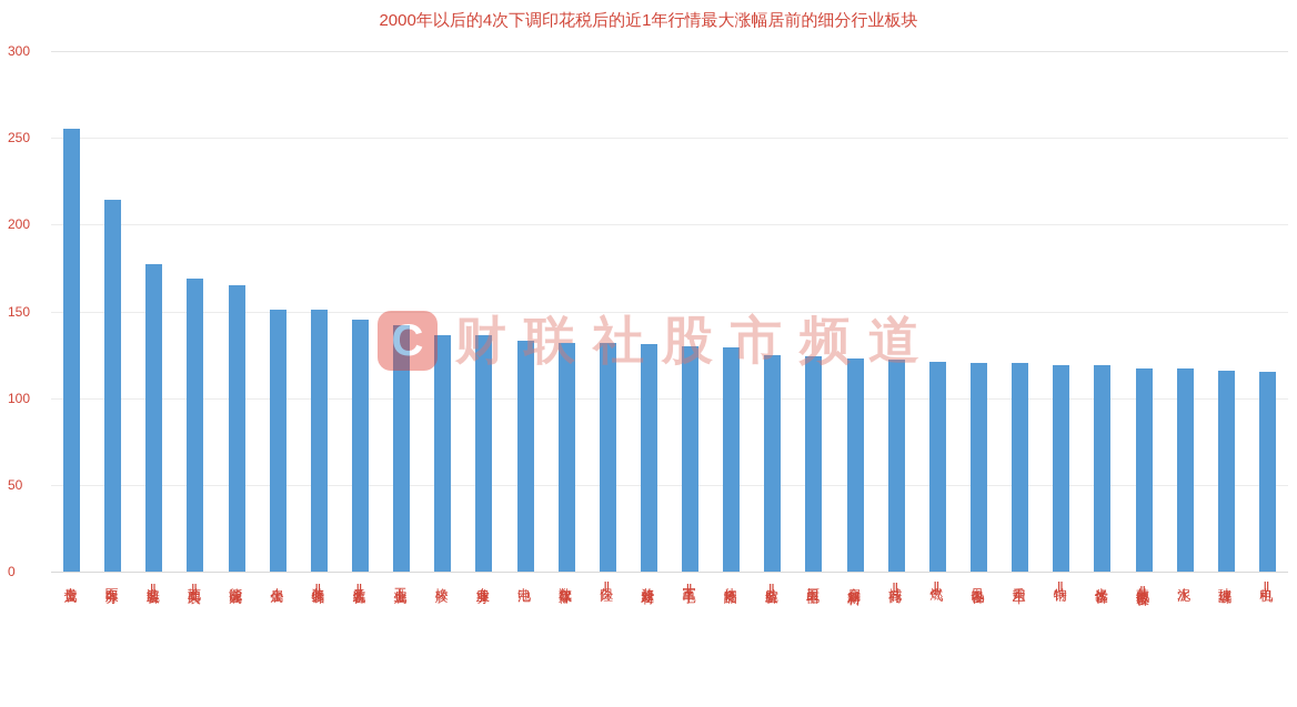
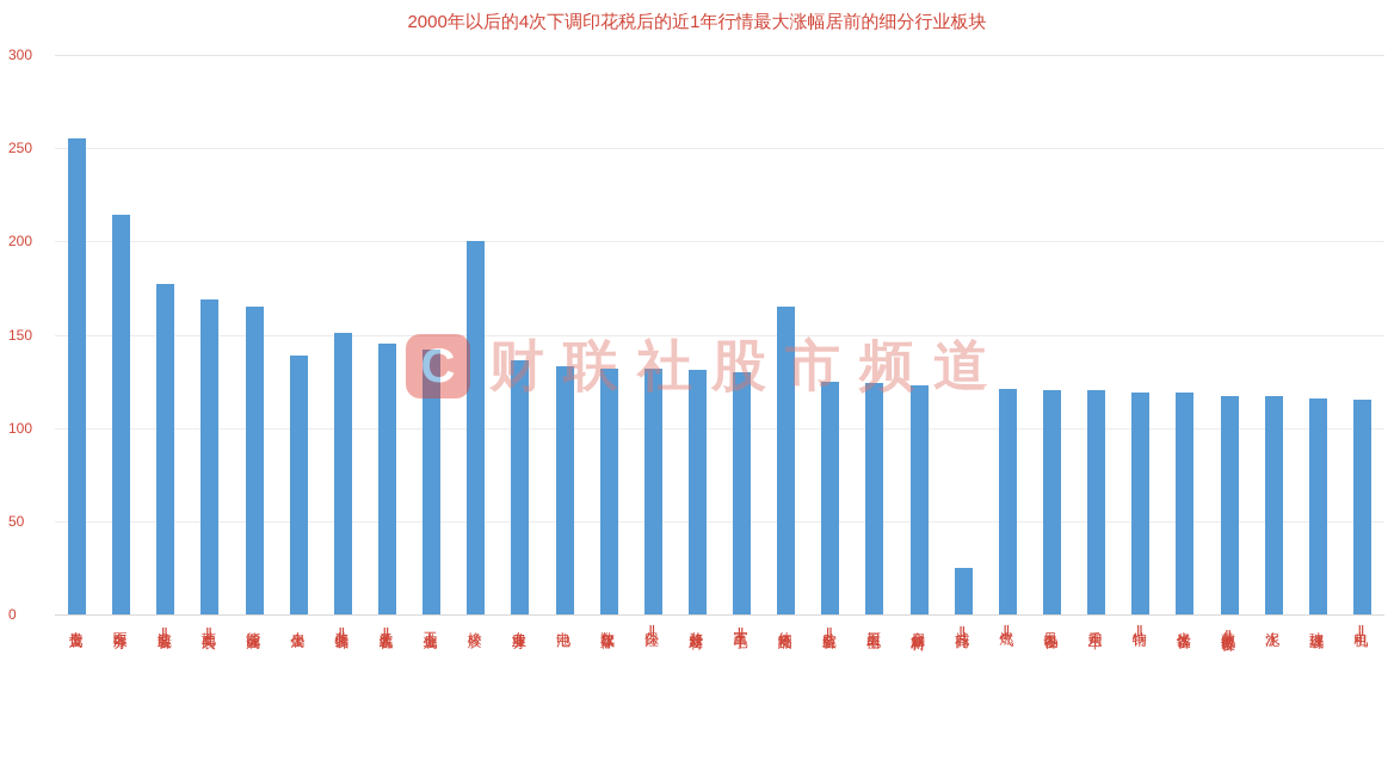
小金属: 151 -> 139
橡胶: 136 -> 200
休闲食品: 129 -> 165
城商行Ⅱ: 122 -> 25
